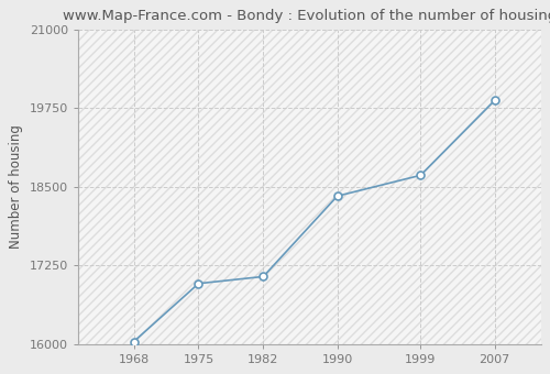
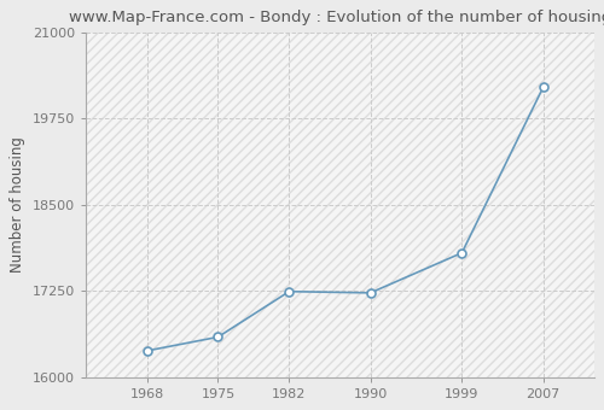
1968: 16040 -> 16380
1975: 16960 -> 16580
1982: 17070 -> 17240
1990: 18350 -> 17220
1999: 18680 -> 17800
2007: 19870 -> 20200
